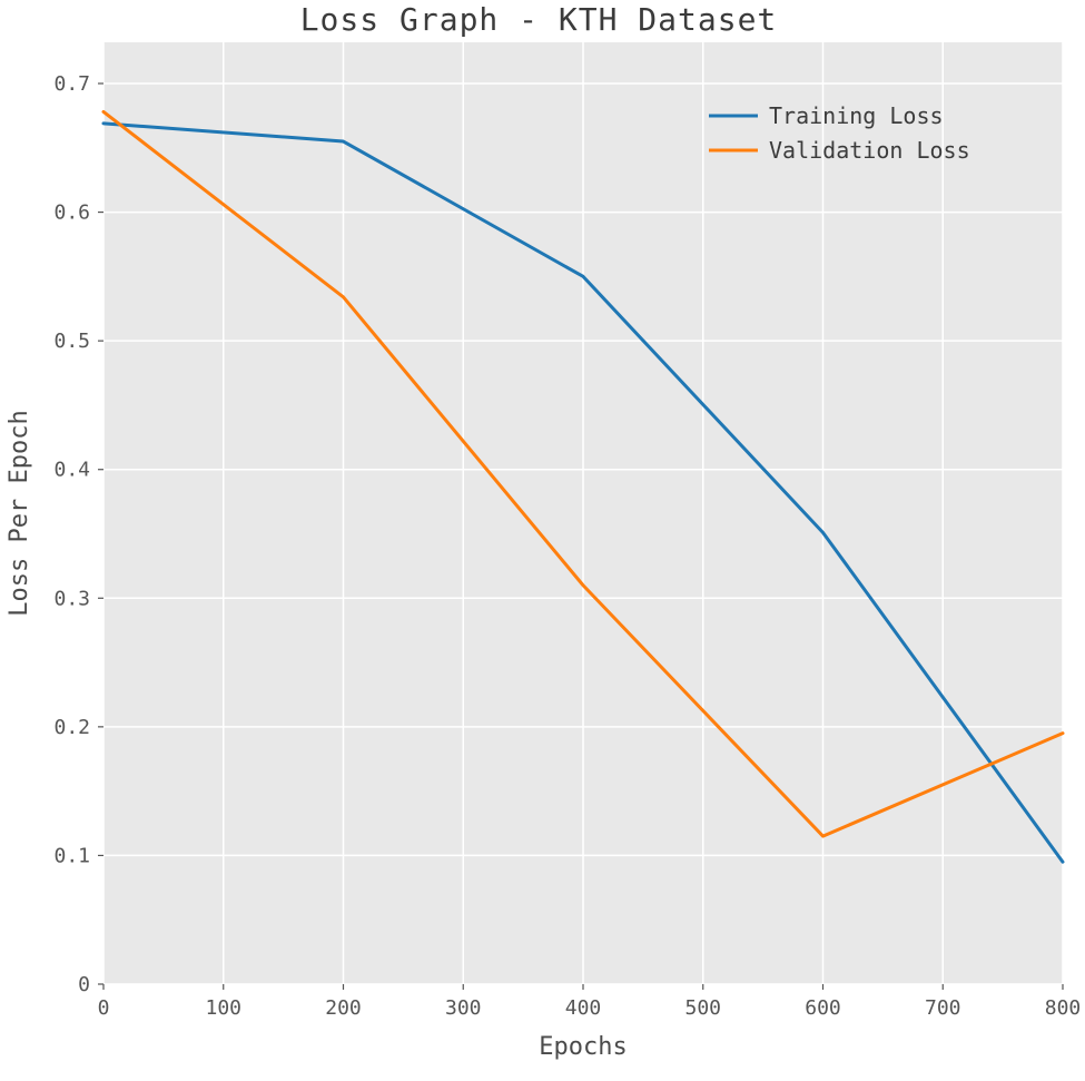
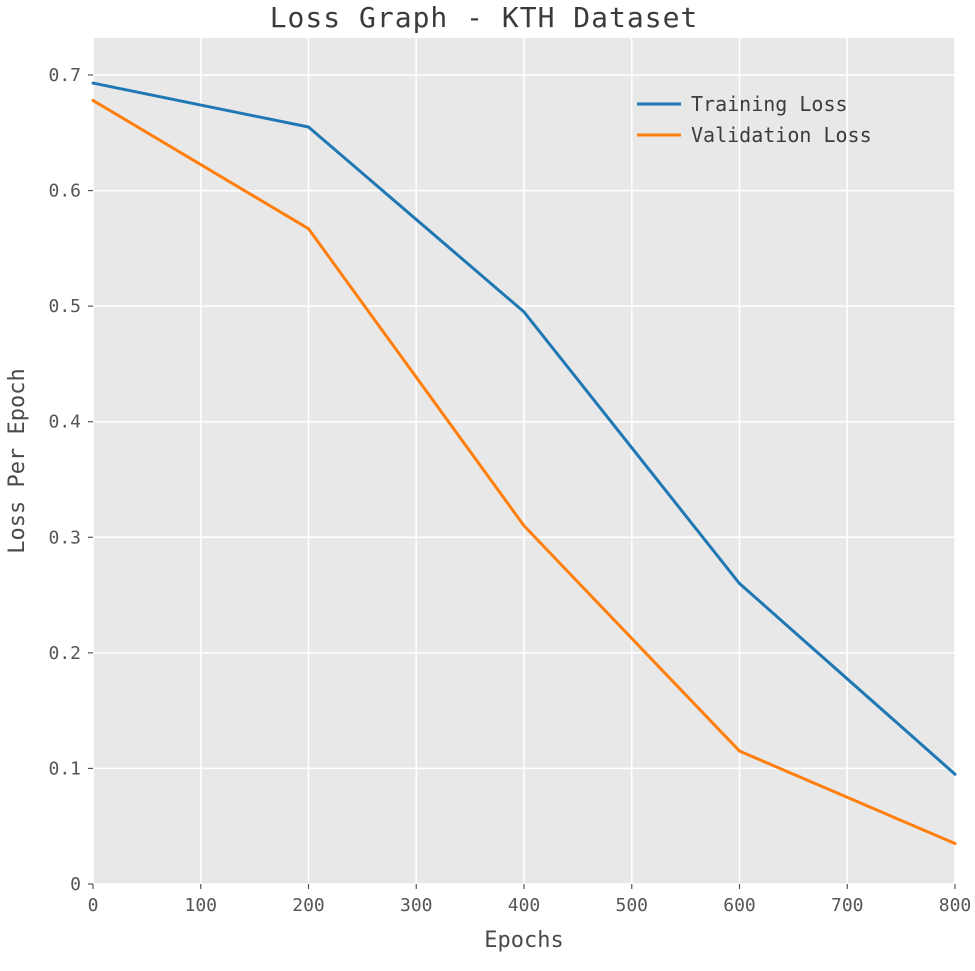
Training Loss/0: 0.669 -> 0.693
Validation Loss/200: 0.534 -> 0.567
Training Loss/400: 0.550 -> 0.495
Training Loss/600: 0.351 -> 0.260
Validation Loss/800: 0.195 -> 0.035
